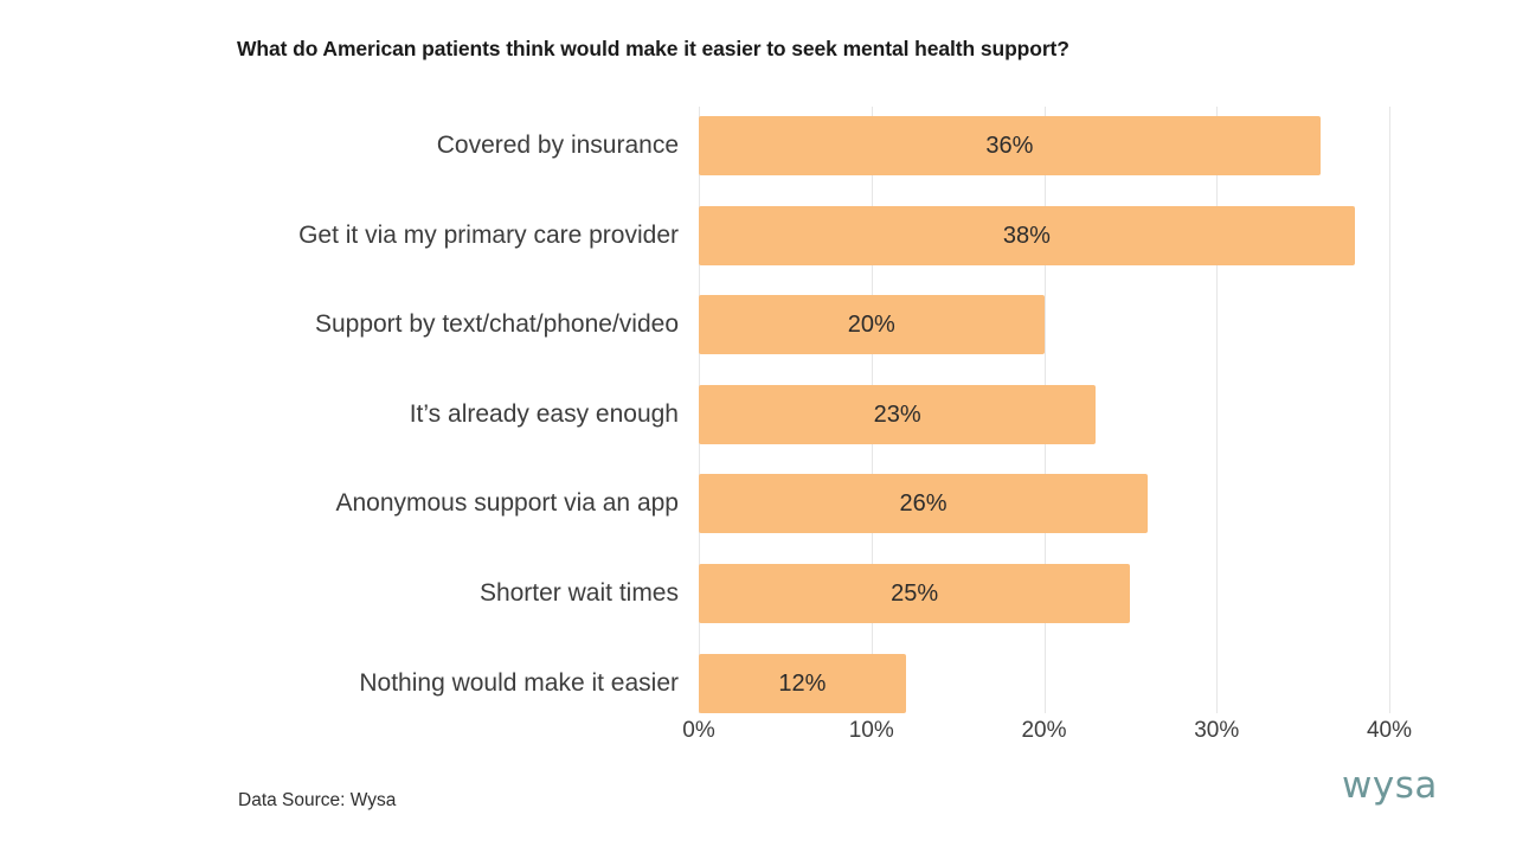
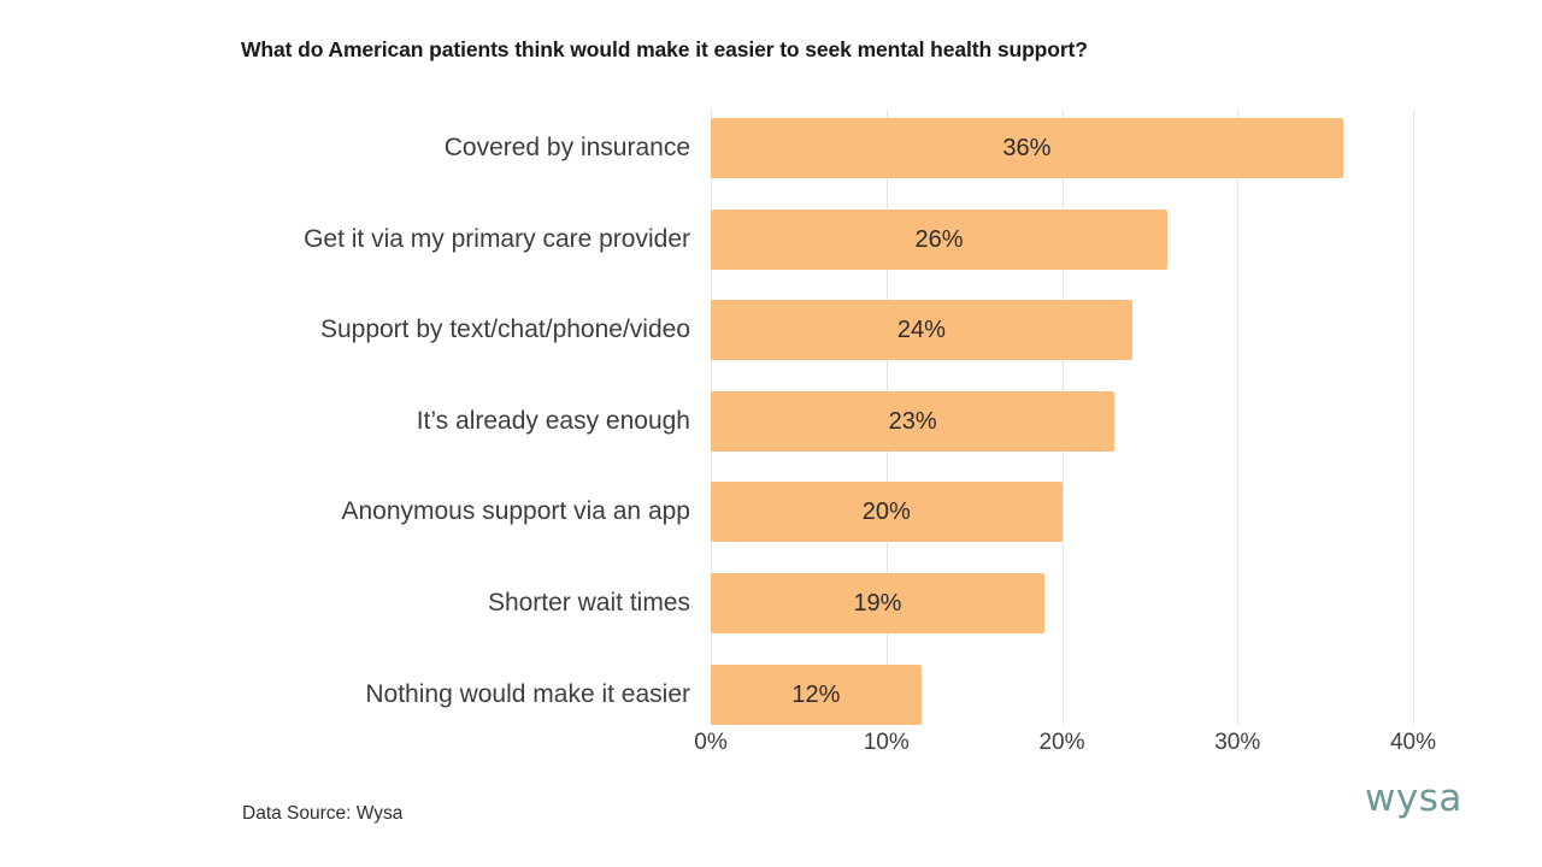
Get it via my primary care provider: 38% -> 26%
Support by text/chat/phone/video: 20% -> 24%
Anonymous support via an app: 26% -> 20%
Shorter wait times: 25% -> 19%
